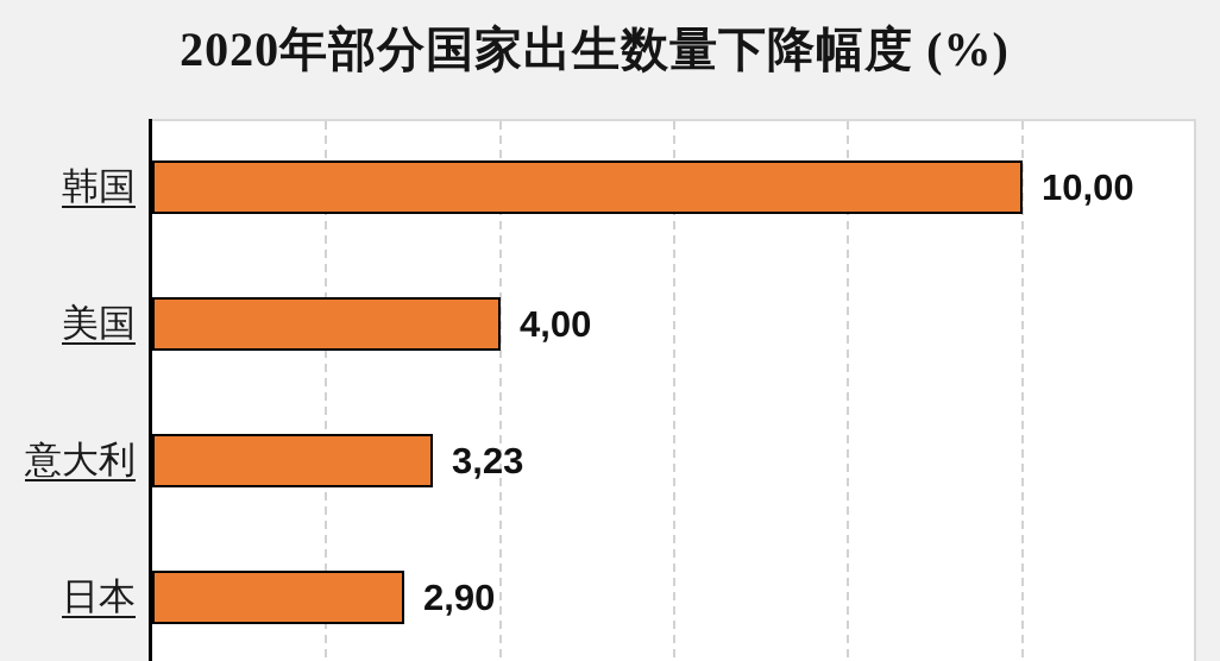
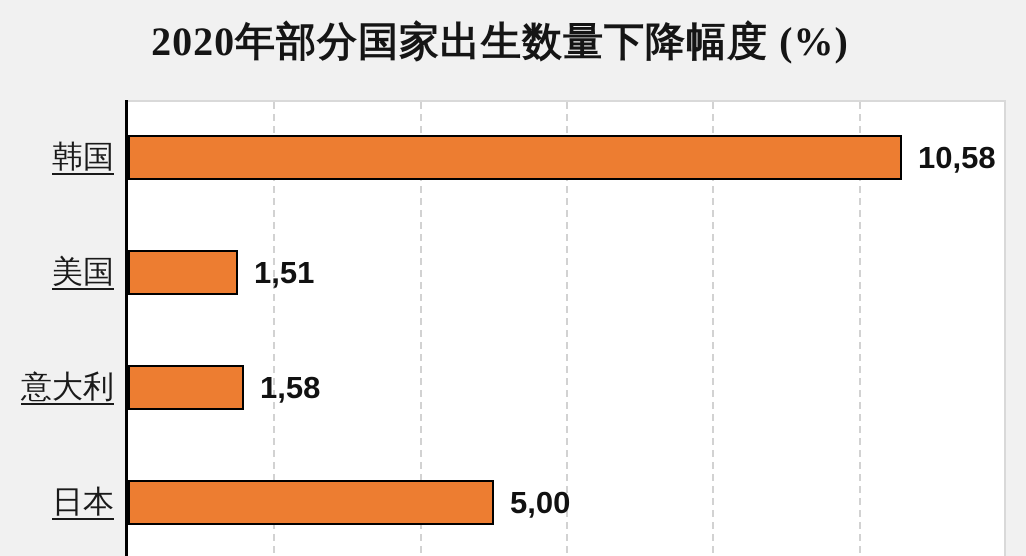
韩国: 10,00 -> 10,58
美国: 4,00 -> 1,51
意大利: 3,23 -> 1,58
日本: 2,90 -> 5,00
